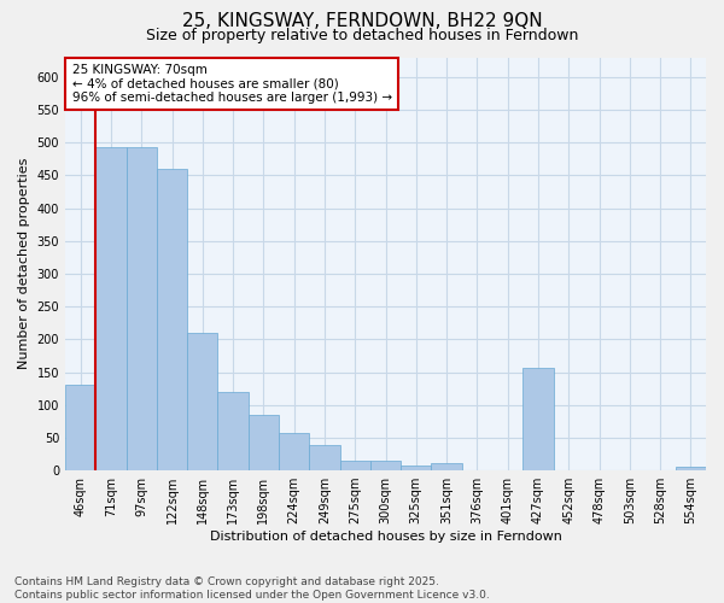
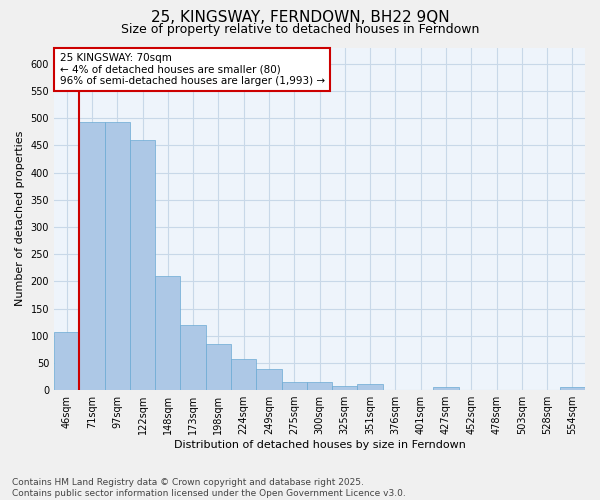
46sqm: 130 -> 107
427sqm: 156 -> 5
